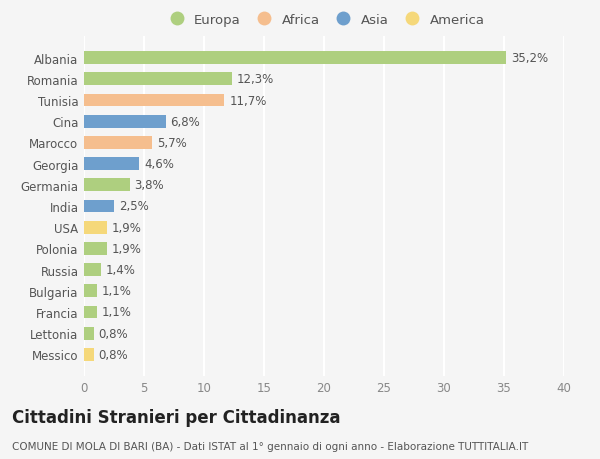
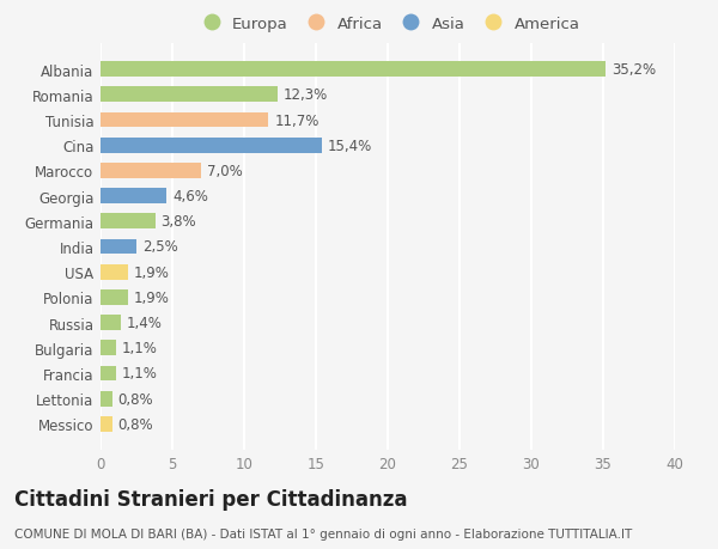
Cina: 6,8% -> 15,4%
Marocco: 5,7% -> 7,0%
